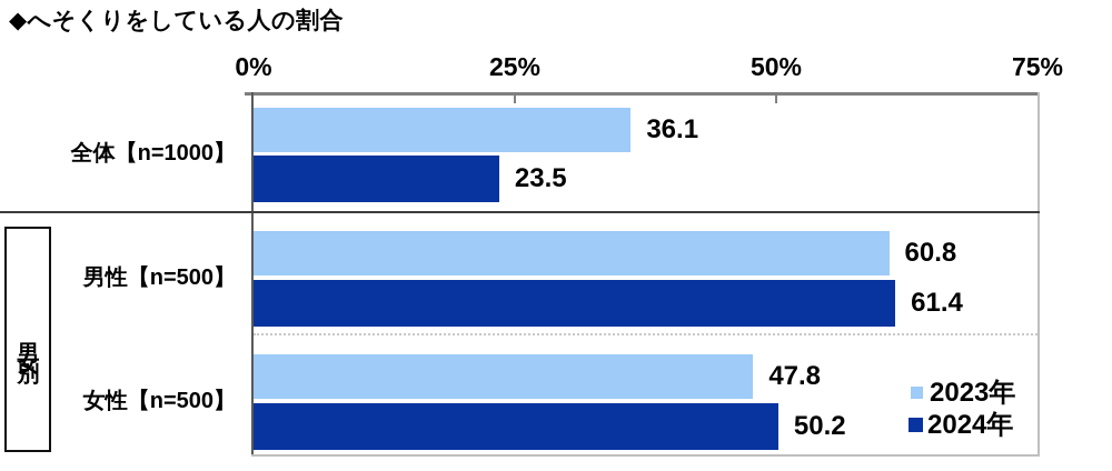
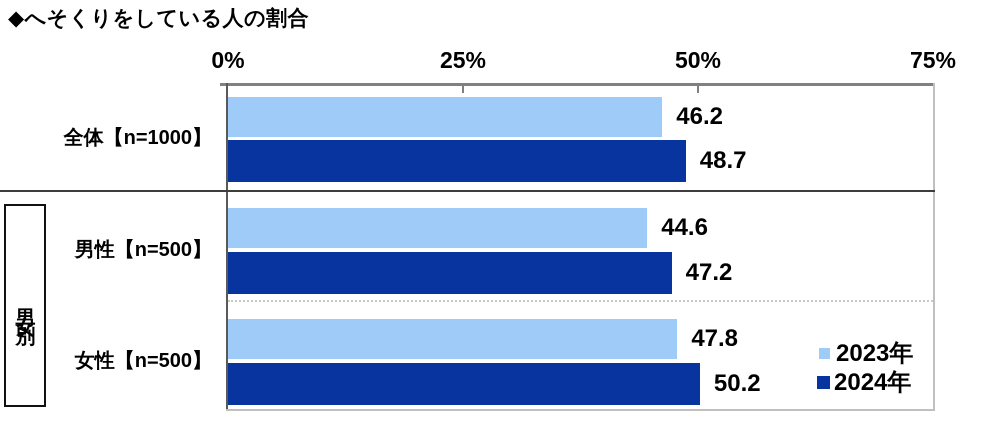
2023年/全体【n=1000】: 36.1 -> 46.2
2024年/全体【n=1000】: 23.5 -> 48.7
2023年/男性【n=500】: 60.8 -> 44.6
2024年/男性【n=500】: 61.4 -> 47.2
